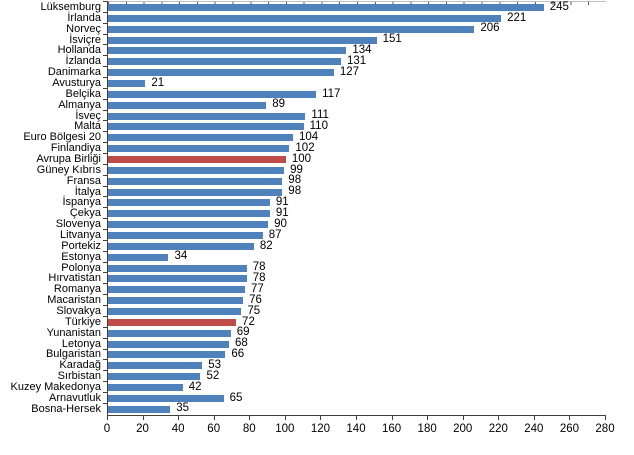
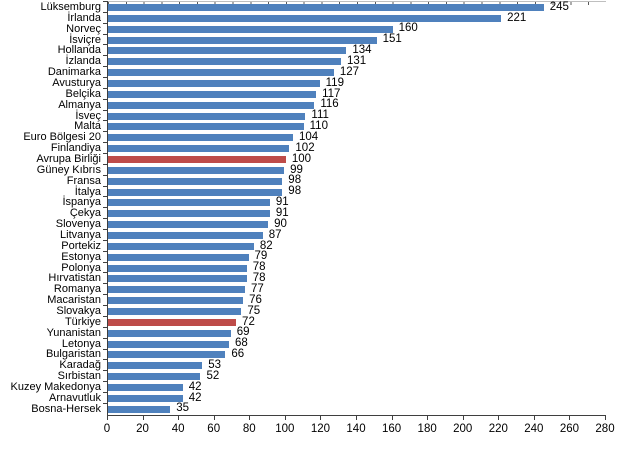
Norveç: 206 -> 160
Avusturya: 21 -> 119
Almanya: 89 -> 116
Estonya: 34 -> 79
Arnavutluk: 65 -> 42
